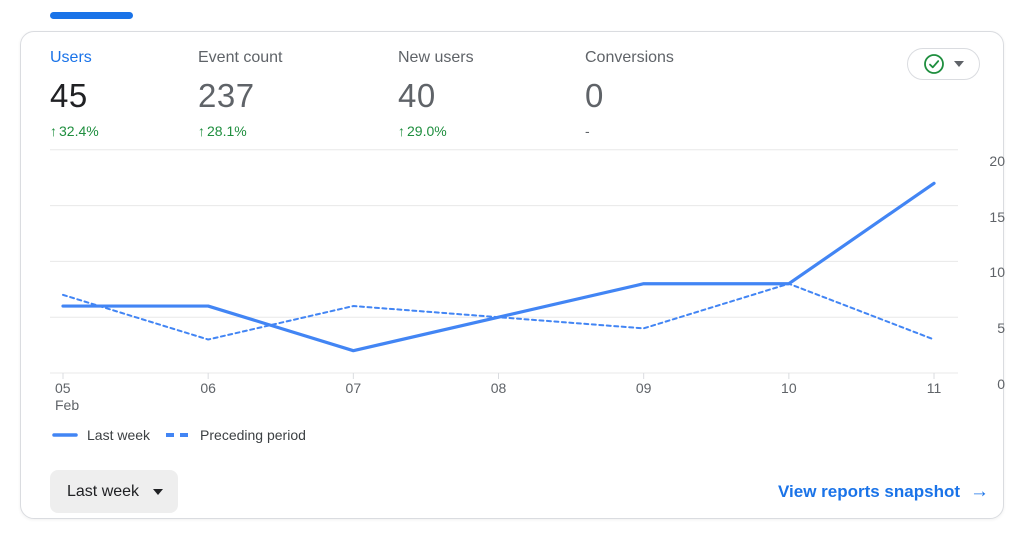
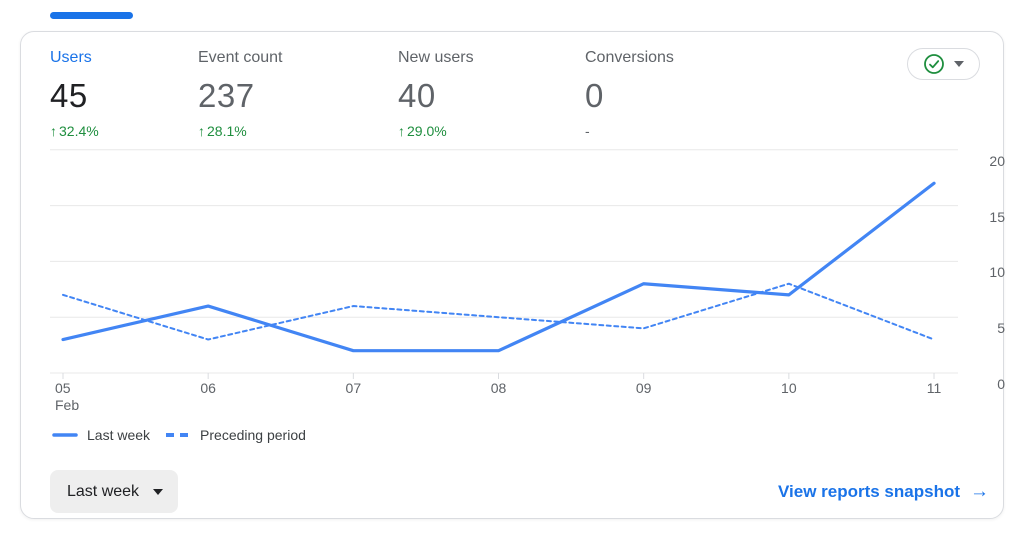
Last week/05: 6 -> 3
Last week/08: 5 -> 2
Last week/10: 8 -> 7
